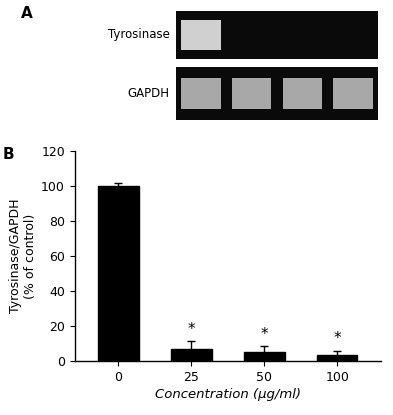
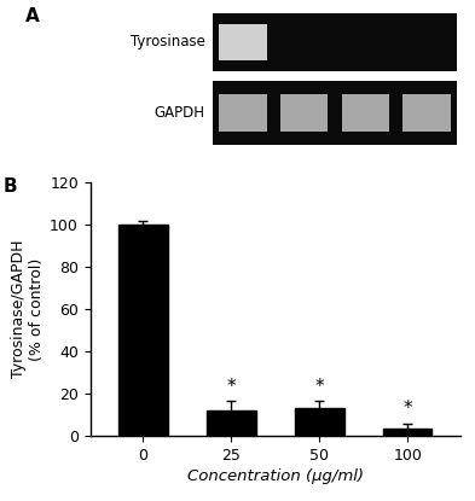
25: 7 -> 12
50: 5 -> 13
